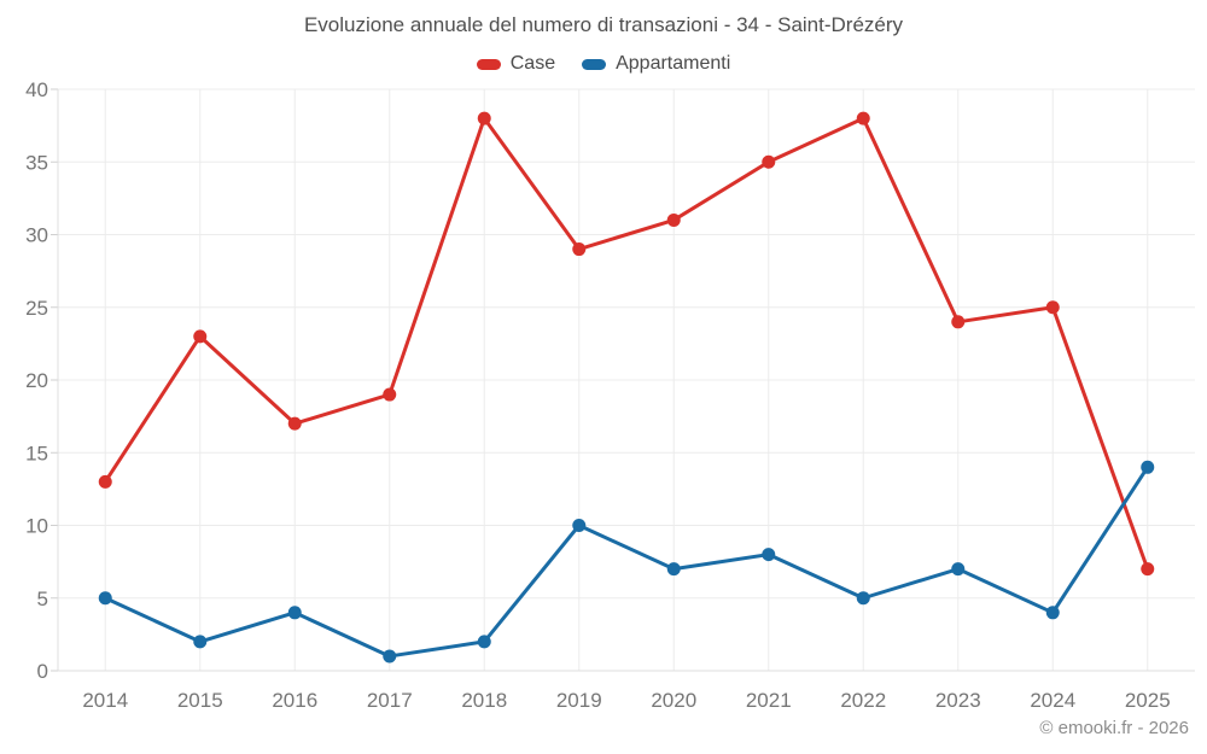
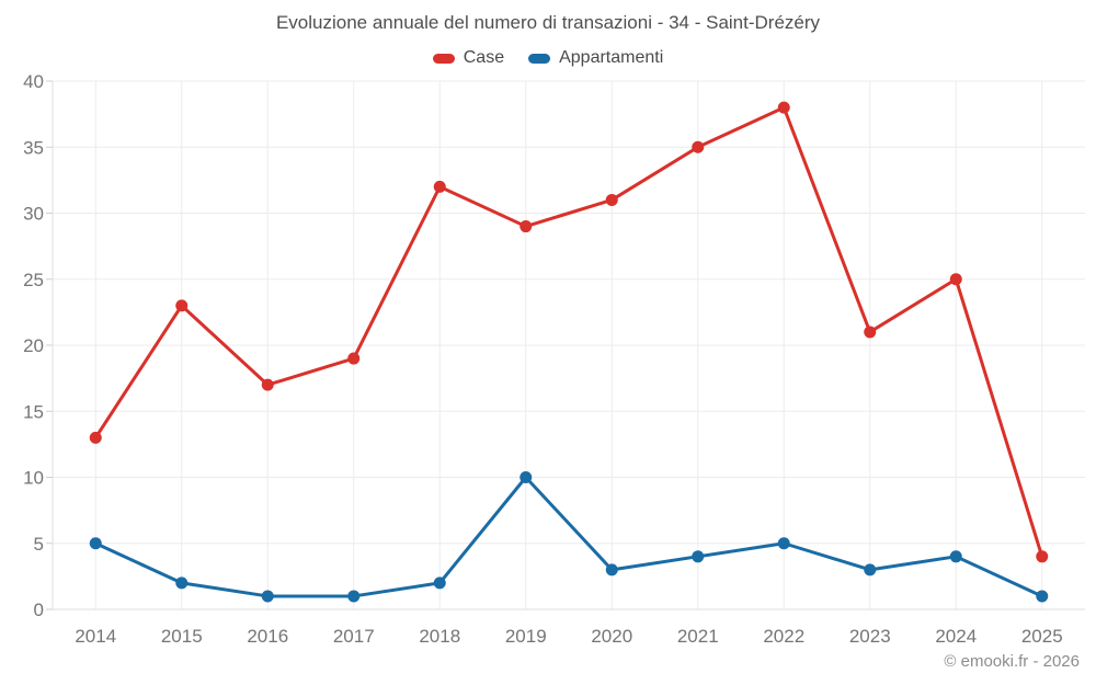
Appartamenti/2016: 4 -> 1
Case/2018: 38 -> 32
Appartamenti/2020: 7 -> 3
Appartamenti/2021: 8 -> 4
Case/2023: 24 -> 21
Appartamenti/2023: 7 -> 3
Case/2025: 7 -> 4
Appartamenti/2025: 14 -> 1
